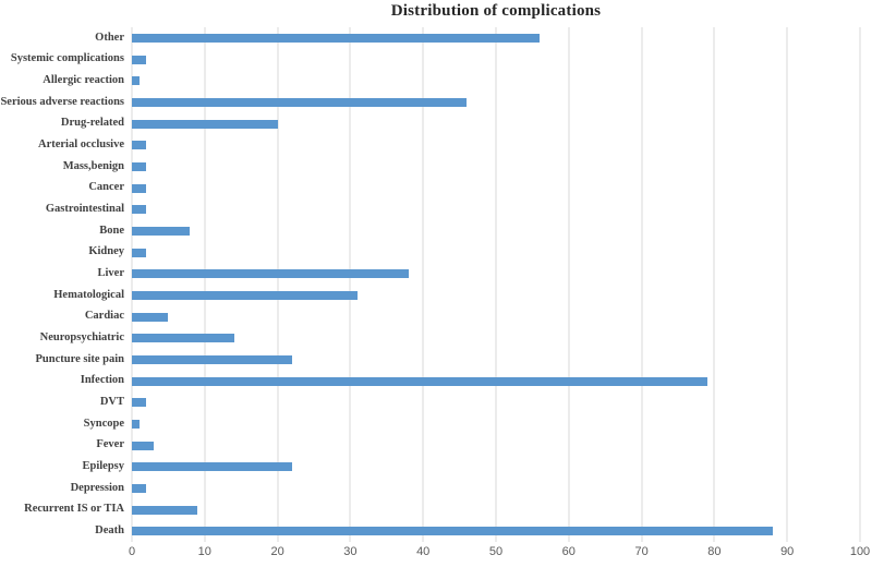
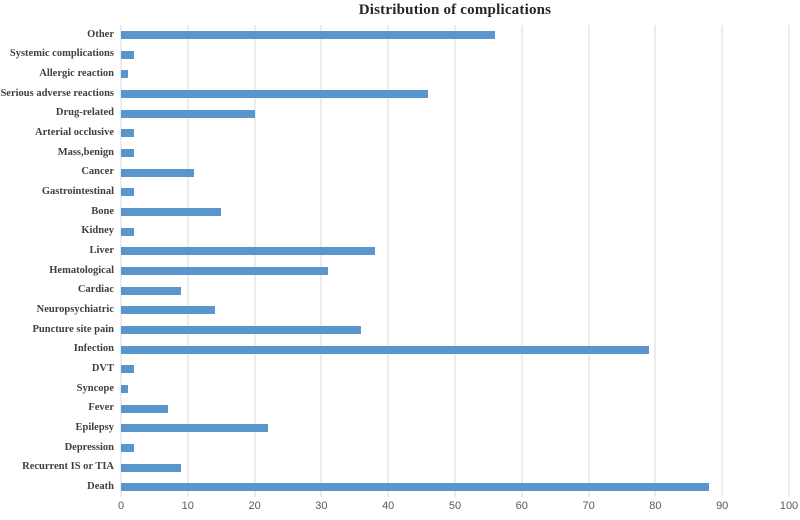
Cancer: 2 -> 11
Bone: 8 -> 15
Cardiac: 5 -> 9
Puncture site pain: 22 -> 36
Fever: 3 -> 7
